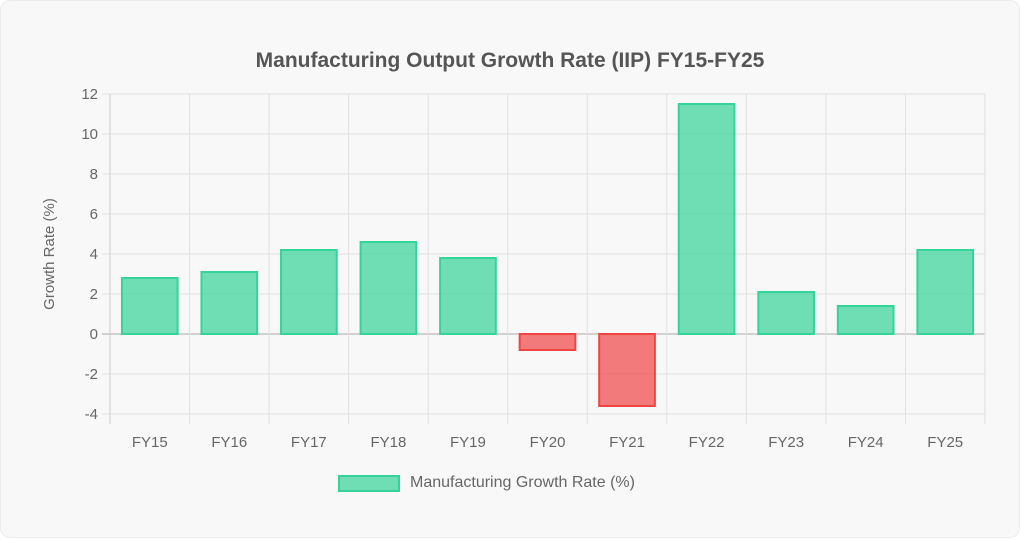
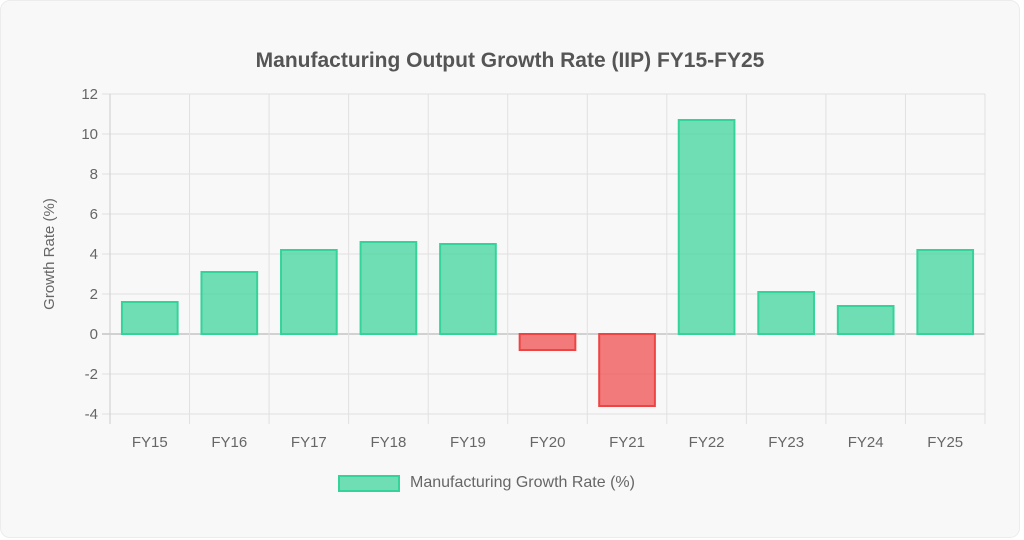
FY15: 2.8 -> 1.6
FY19: 3.8 -> 4.5
FY22: 11.5 -> 10.7
